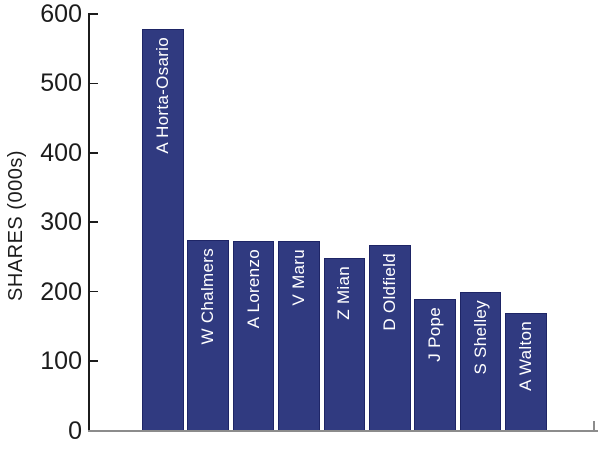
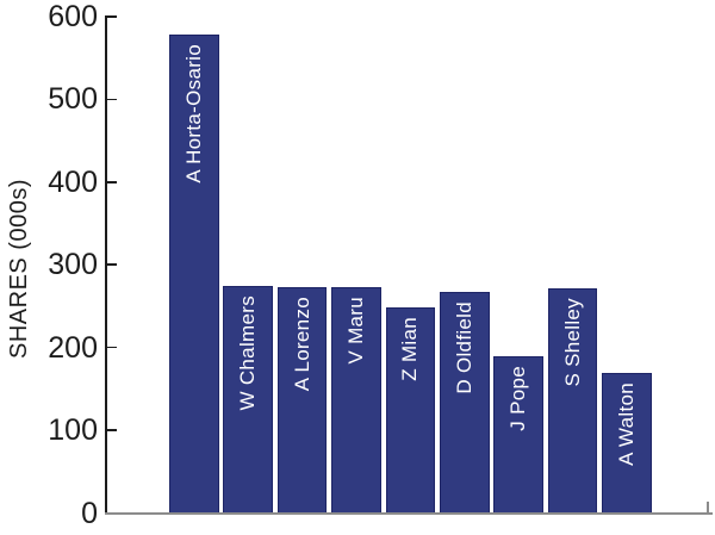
S Shelley: 200 -> 270
